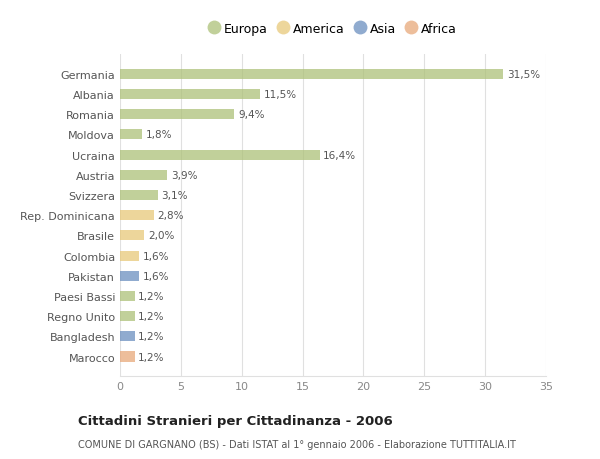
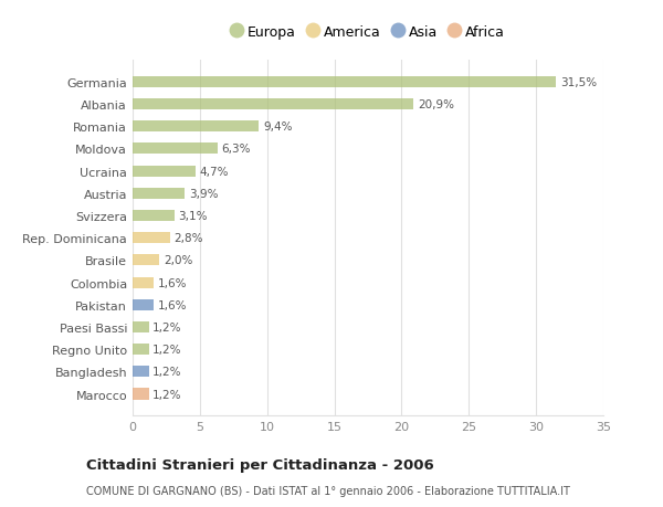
Albania: 11,5% -> 20,9%
Moldova: 1,8% -> 6,3%
Ucraina: 16,4% -> 4,7%
